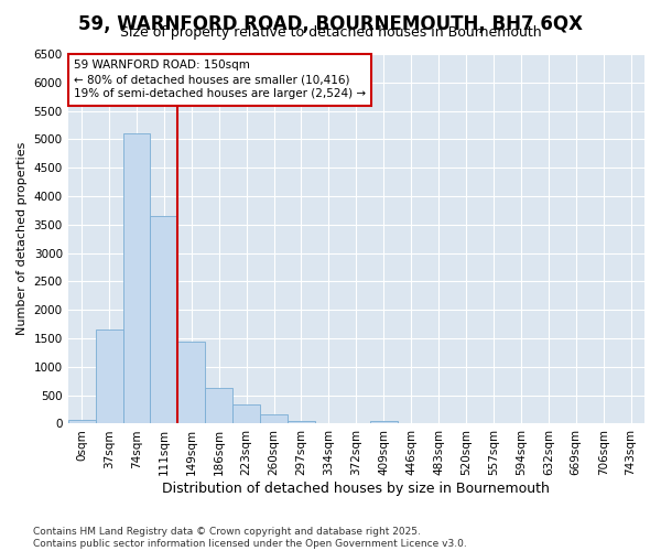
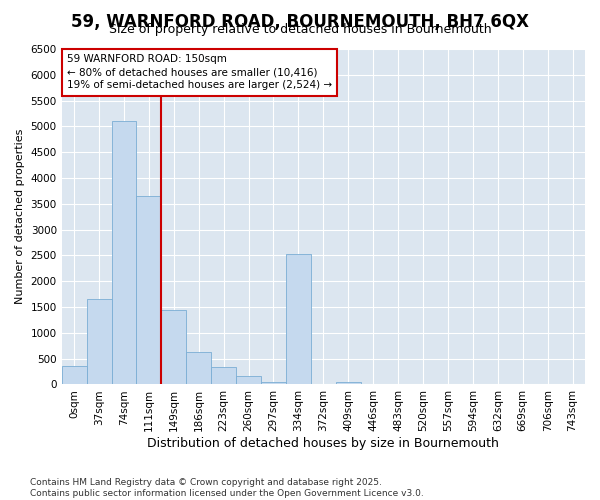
0sqm: 70 -> 360
334sqm: 10 -> 2520
